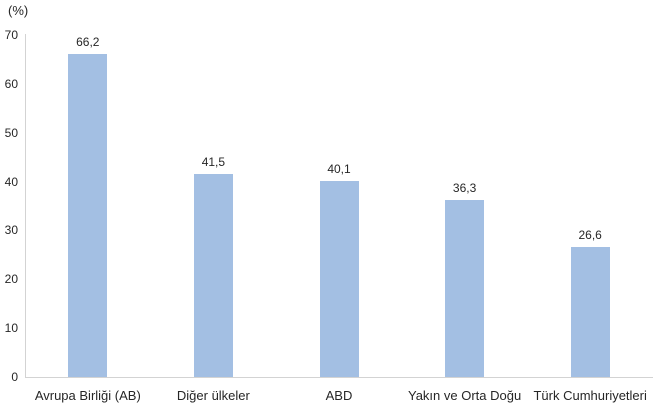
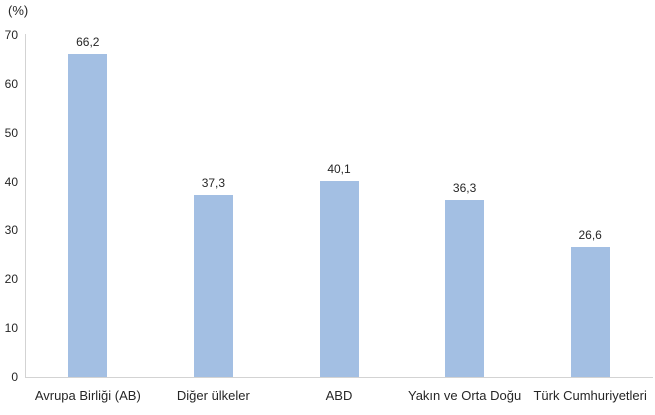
Diğer ülkeler: 41,5 -> 37,3
